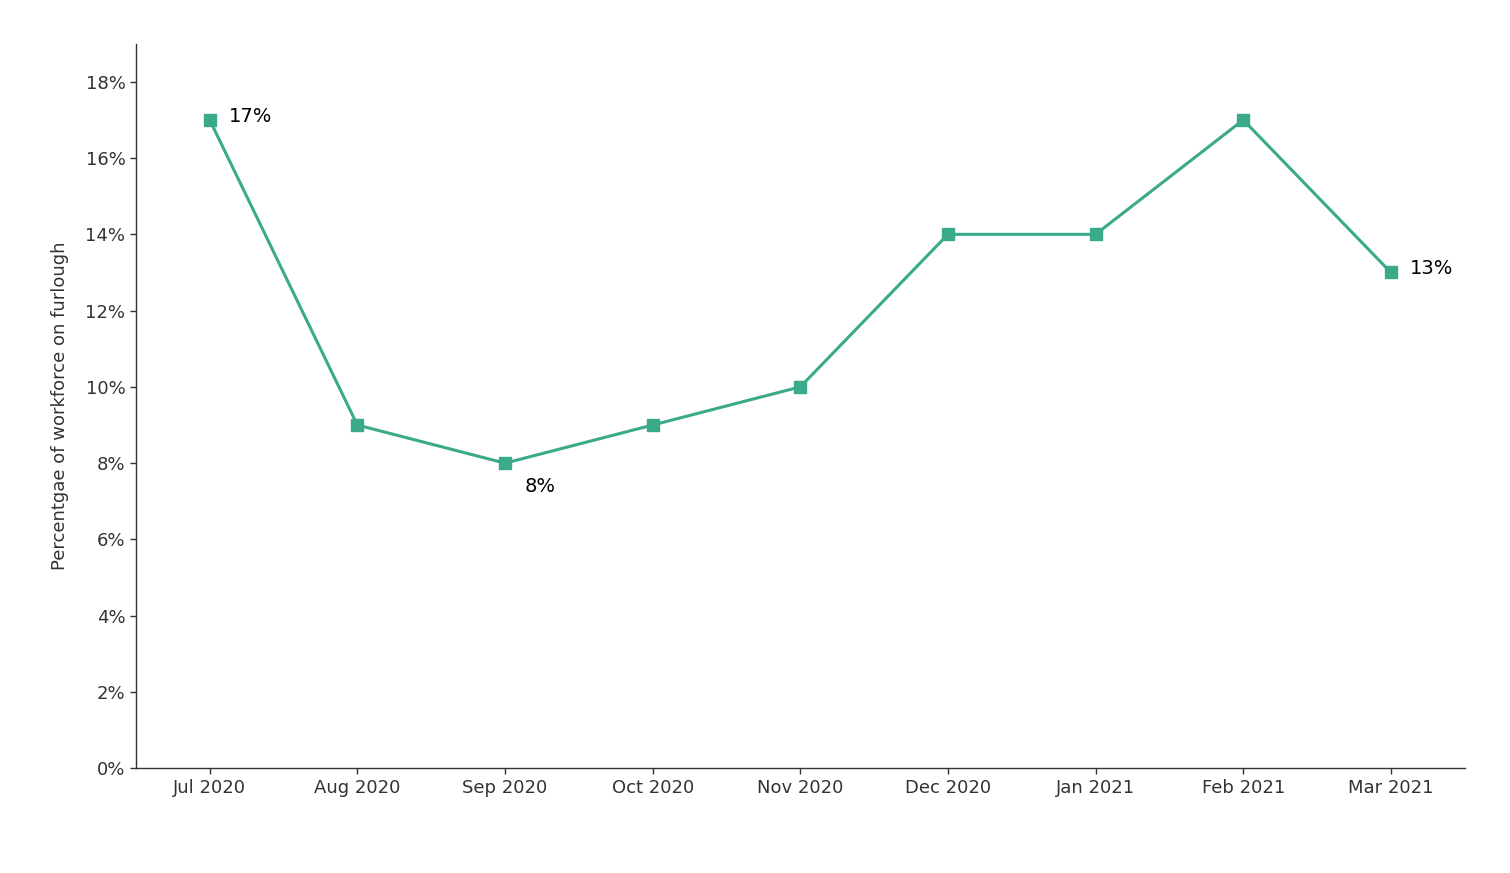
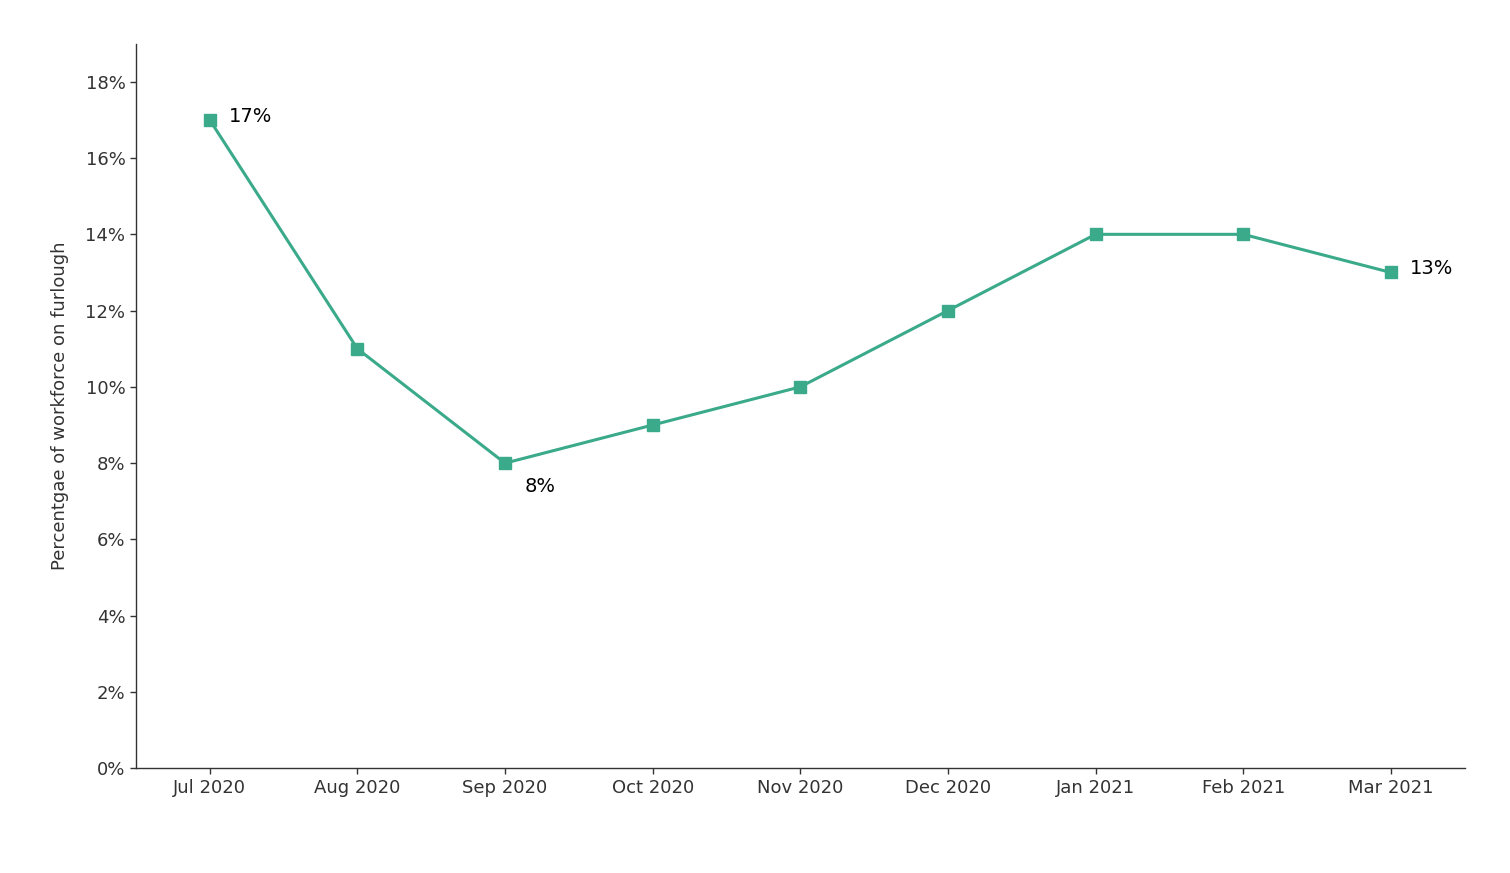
Aug 2020: 9% -> 11%
Dec 2020: 14% -> 12%
Feb 2021: 17% -> 14%
